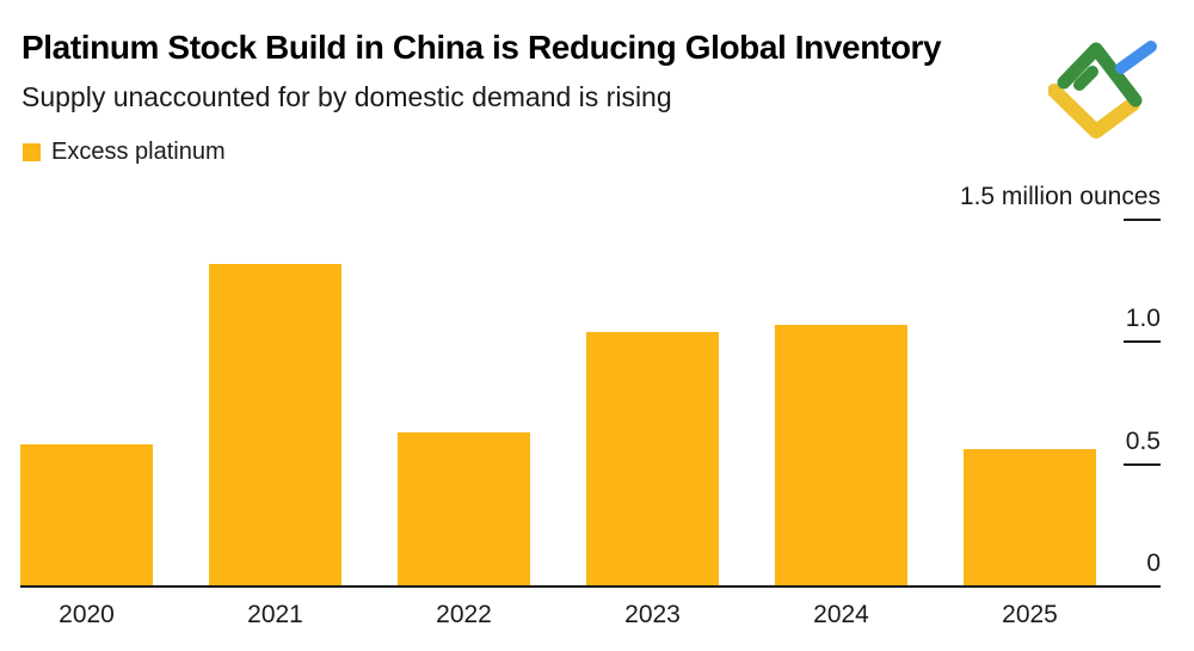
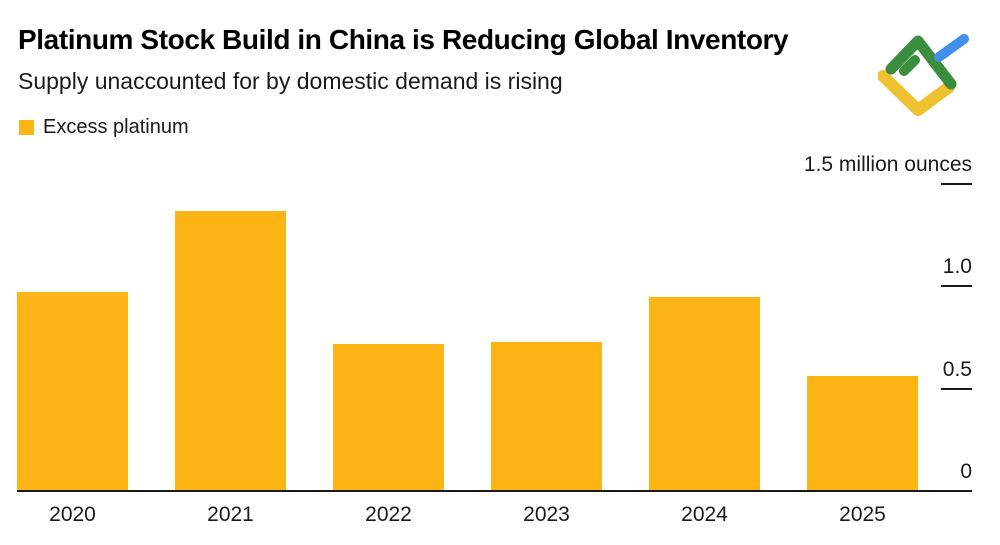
2020: 0.58 -> 0.97
2021: 1.32 -> 1.37
2022: 0.63 -> 0.72
2023: 1.04 -> 0.73
2024: 1.07 -> 0.95
